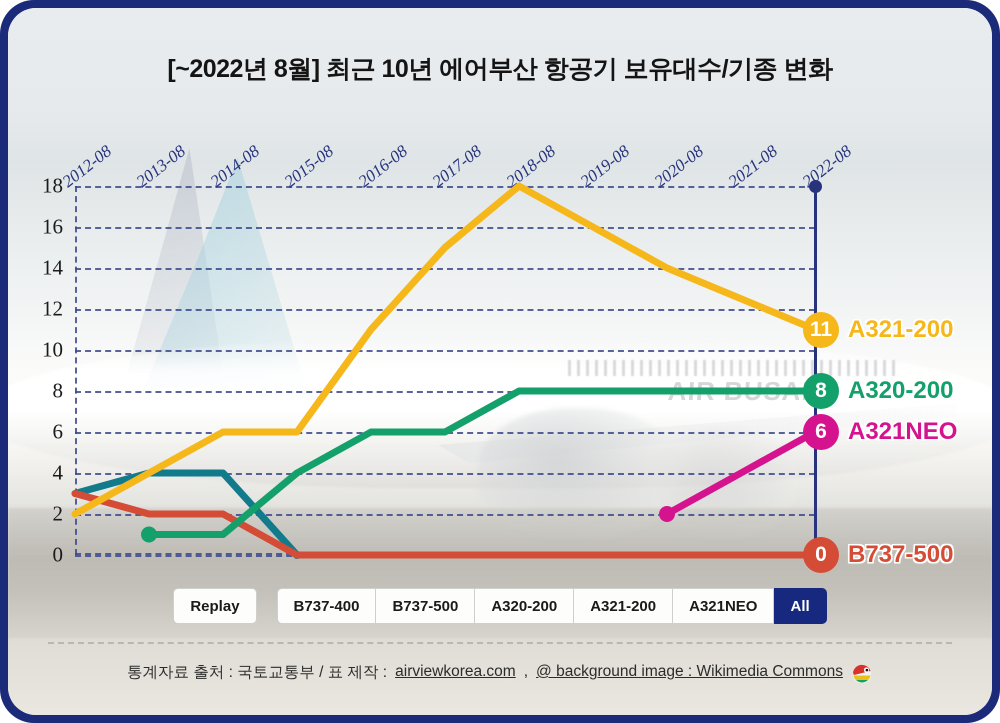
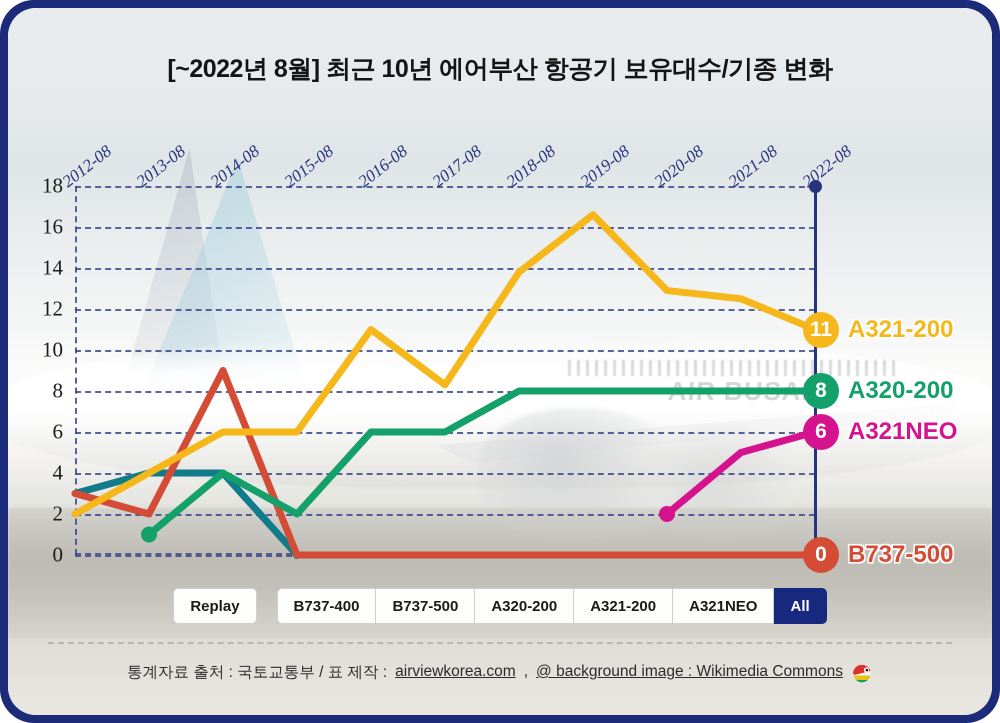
B737-500/2014-08: 2 -> 9
A320-200/2014-08: 1 -> 4
A320-200/2015-08: 4 -> 2
A321-200/2017-08: 15.0 -> 8.3
A321-200/2018-08: 18.0 -> 13.8
A321-200/2019-08: 16.0 -> 16.6
A321-200/2020-08: 14.0 -> 12.9
A321NEO/2021-08: 4 -> 5
